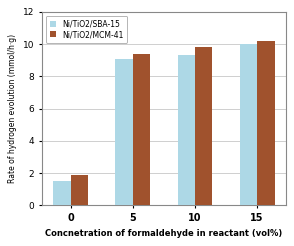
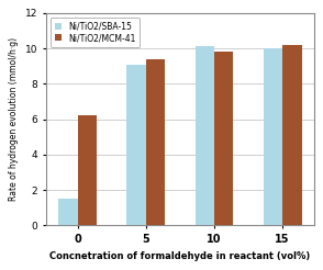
Ni/TiO2/MCM-41/0: 1.9 -> 6.2
Ni/TiO2/SBA-15/10: 9.3 -> 10.1
